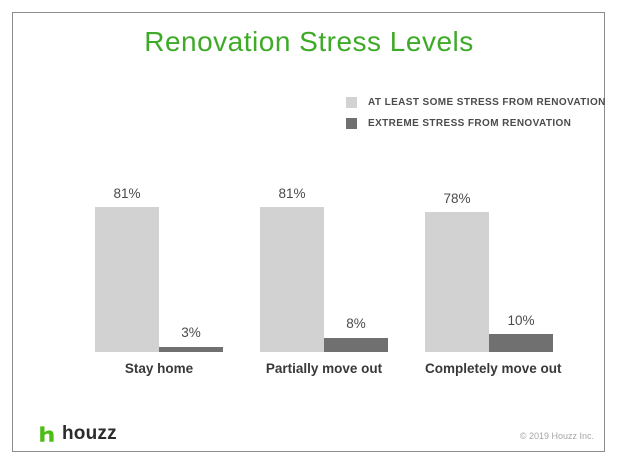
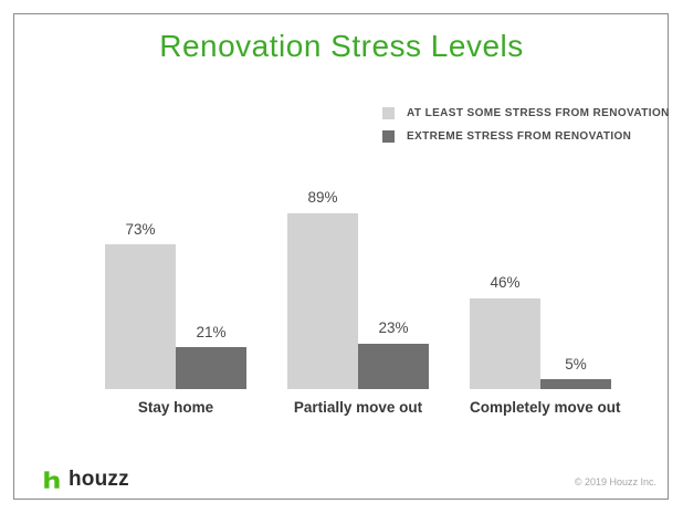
AT LEAST SOME STRESS FROM RENOVATION/Stay home: 81% -> 73%
EXTREME STRESS FROM RENOVATION/Stay home: 3% -> 21%
AT LEAST SOME STRESS FROM RENOVATION/Partially move out: 81% -> 89%
EXTREME STRESS FROM RENOVATION/Partially move out: 8% -> 23%
AT LEAST SOME STRESS FROM RENOVATION/Completely move out: 78% -> 46%
EXTREME STRESS FROM RENOVATION/Completely move out: 10% -> 5%
